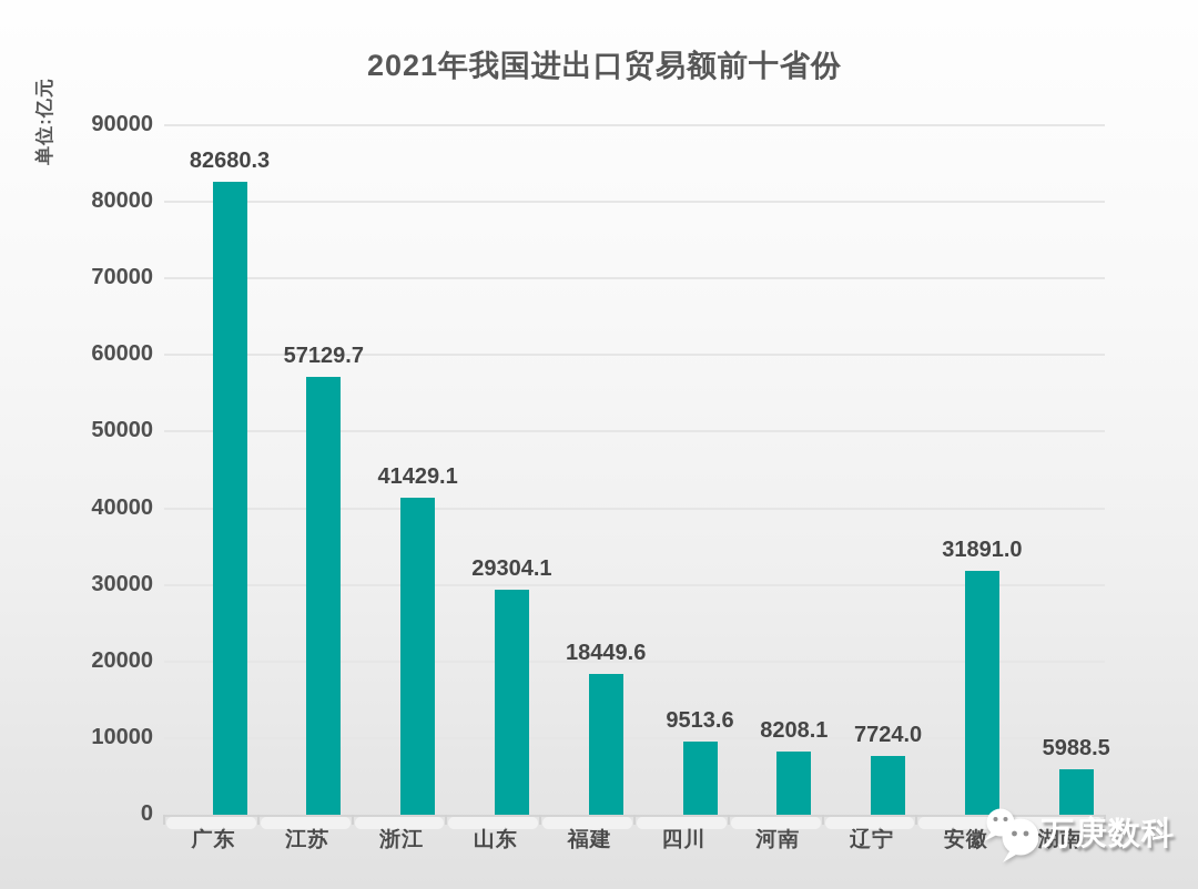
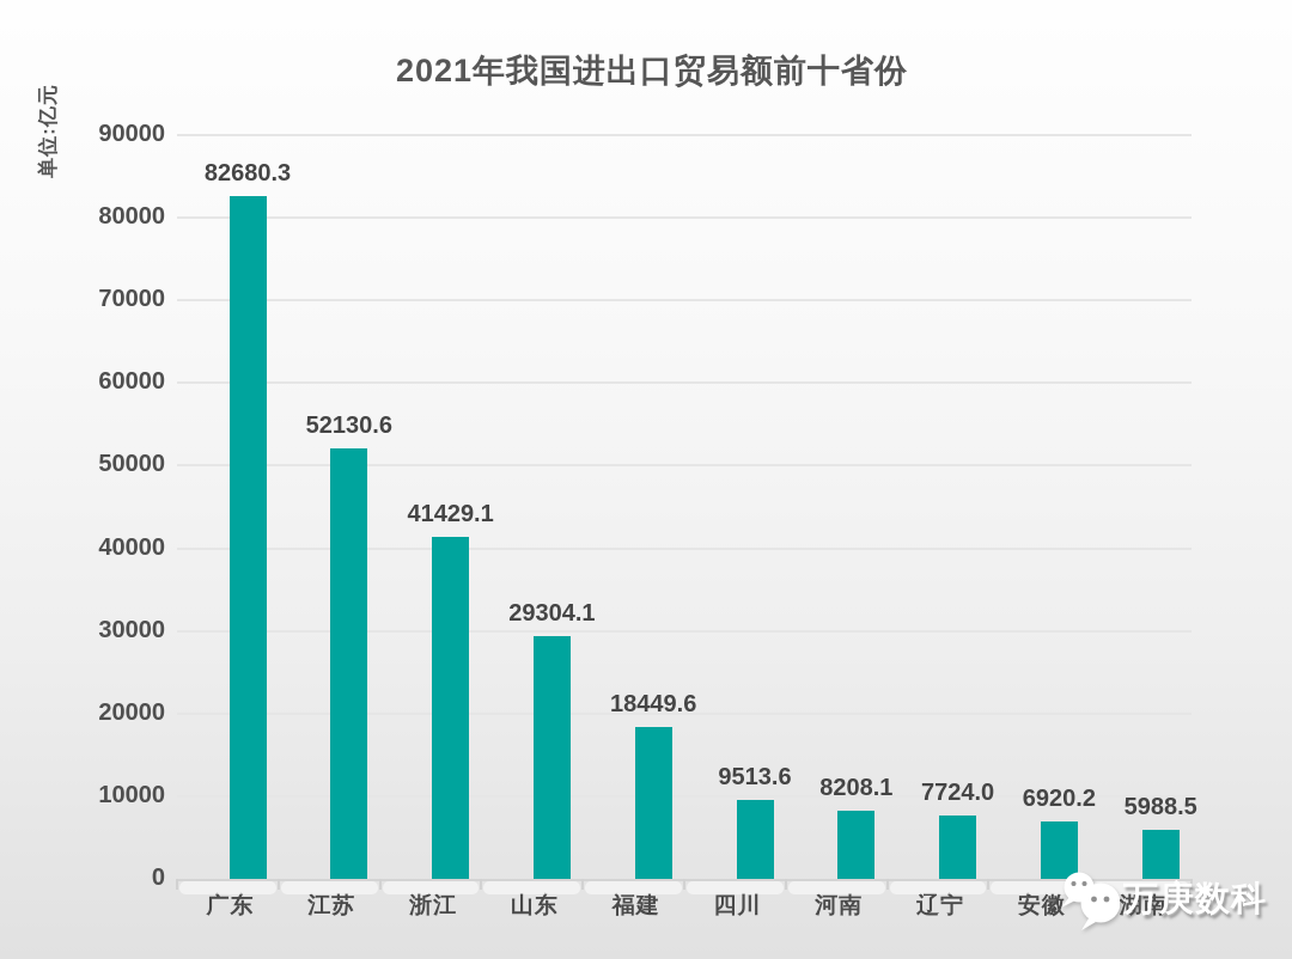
江苏: 57129.7 -> 52130.6
安徽: 31891.0 -> 6920.2
